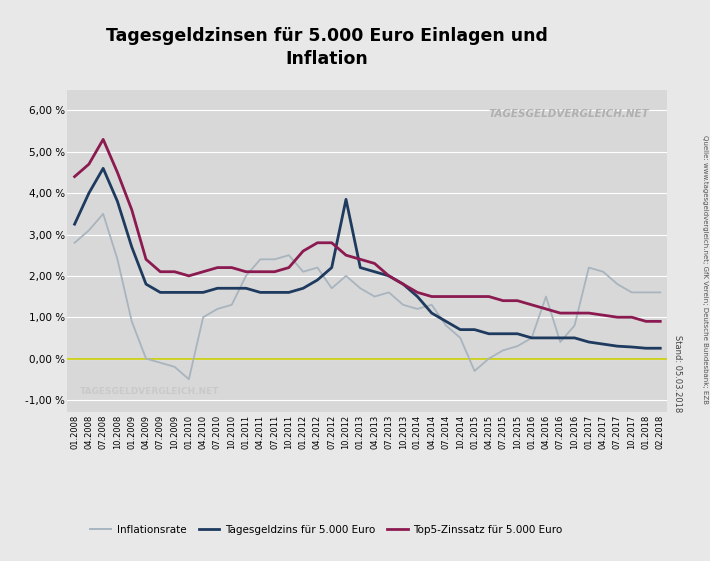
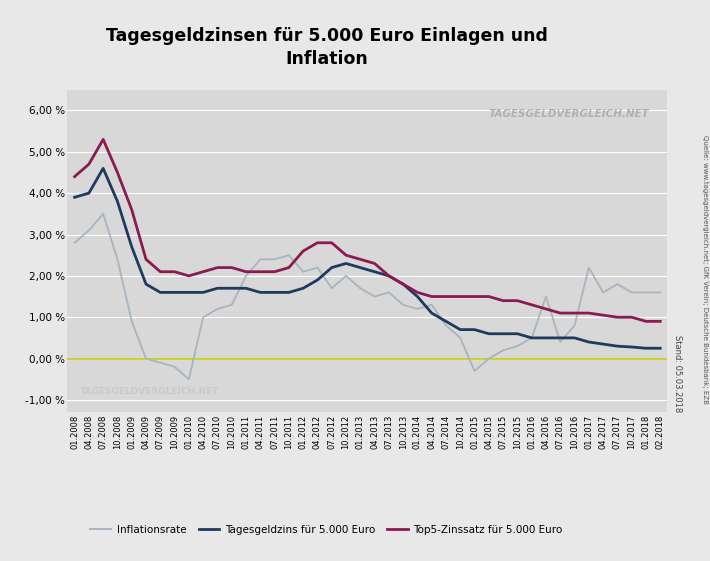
Tagesgeldzins für 5.000 Euro/01.2008: 3,25 % -> 3,90 %
Tagesgeldzins für 5.000 Euro/10.2012: 3,85 % -> 2,30 %
Inflationsrate/04.2017: 2,1 % -> 1,6 %
